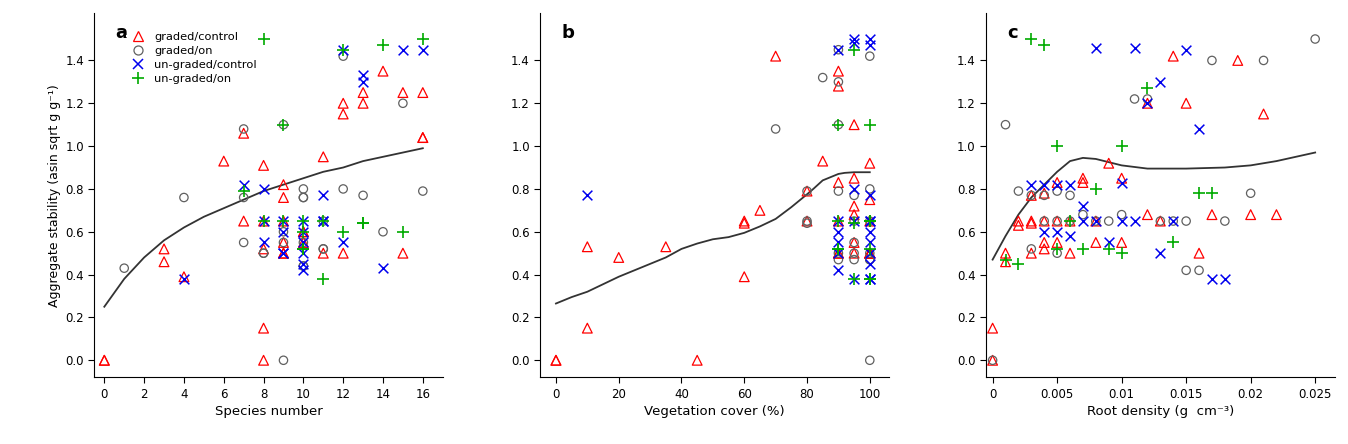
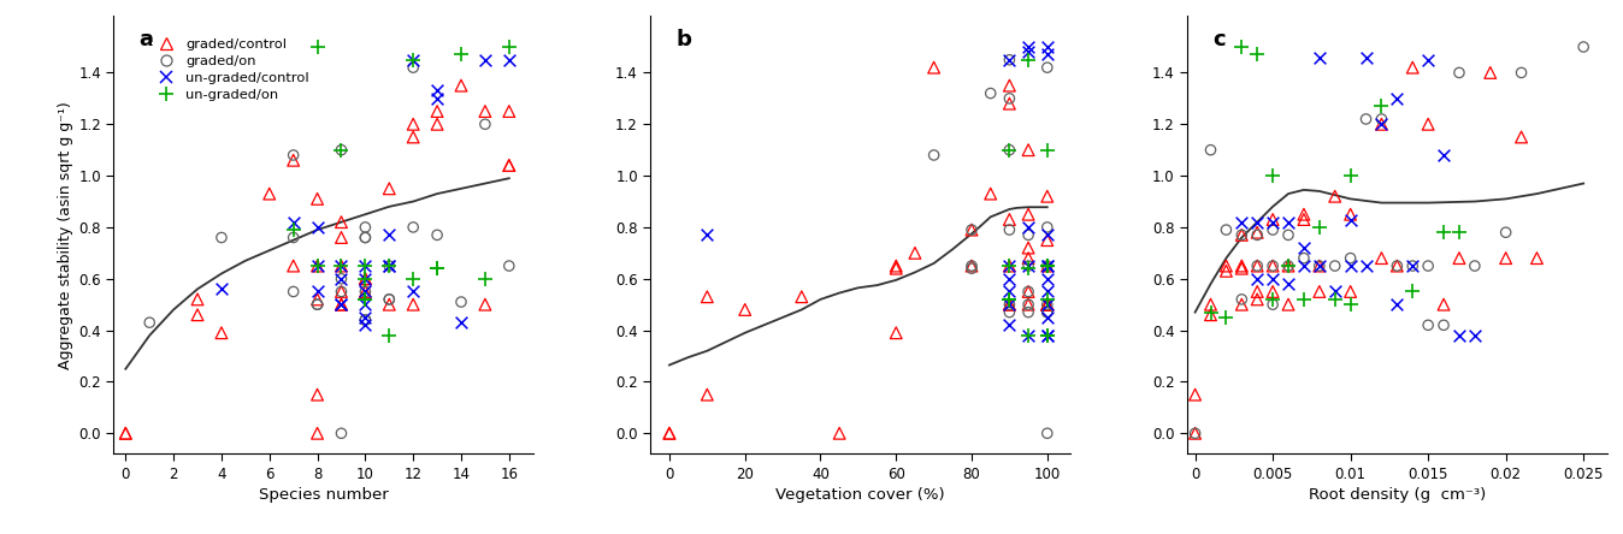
un-graded/control/4: 0.38 -> 0.56
graded/on/14: 0.60 -> 0.51
graded/on/16: 0.79 -> 0.65
